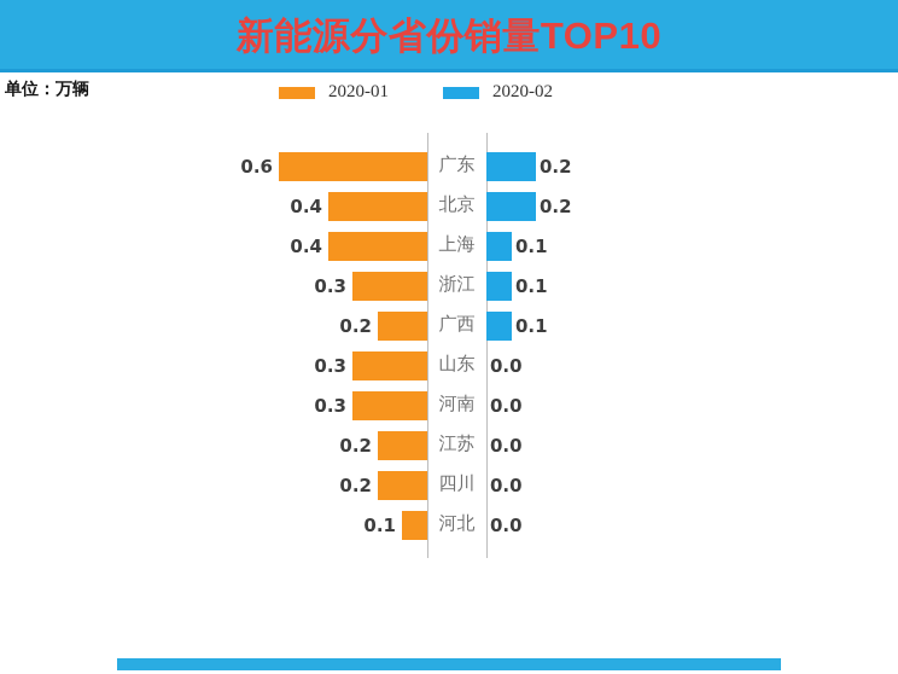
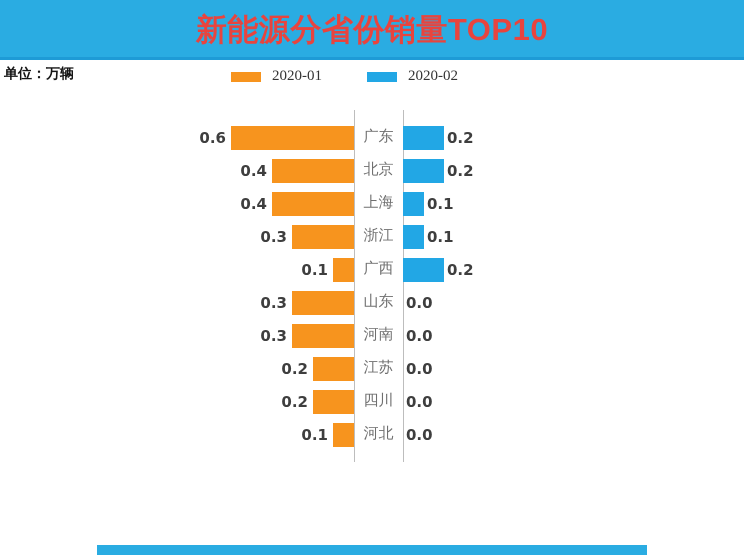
2020-01/广西: 0.2 -> 0.1
2020-02/广西: 0.1 -> 0.2
